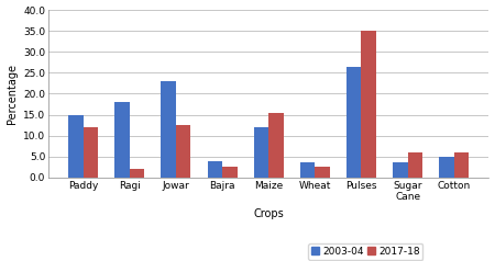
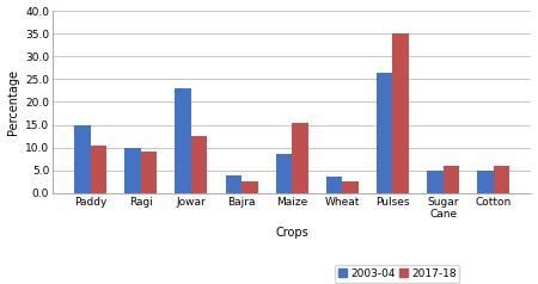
2017-18/Paddy: 12.0 -> 10.5
2003-04/Ragi: 18.0 -> 10.0
2017-18/Ragi: 2.0 -> 9.0
2003-04/Maize: 12.0 -> 8.5
2003-04/Sugar Cane: 3.5 -> 5.0
